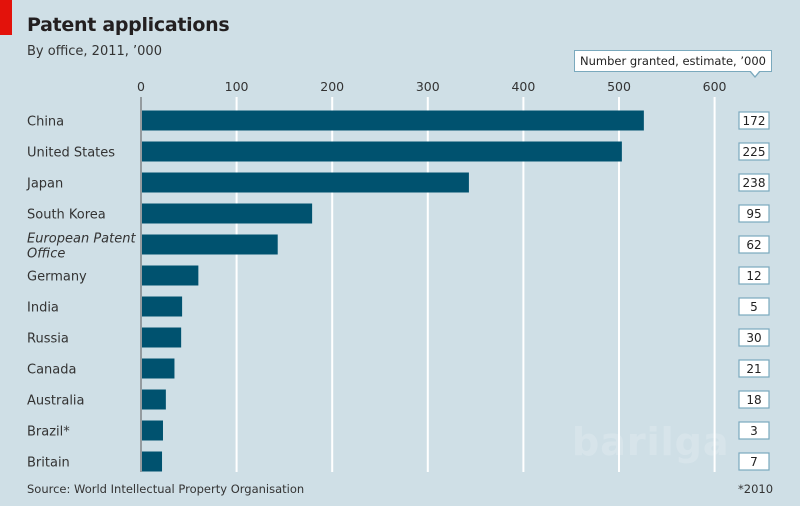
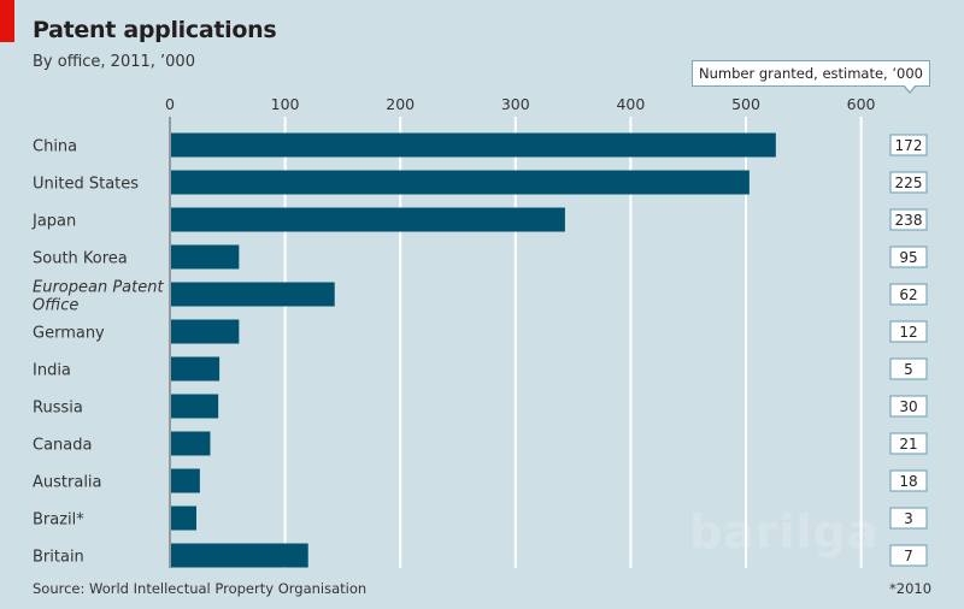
South Korea: 180 -> 60
Britain: 20 -> 120
